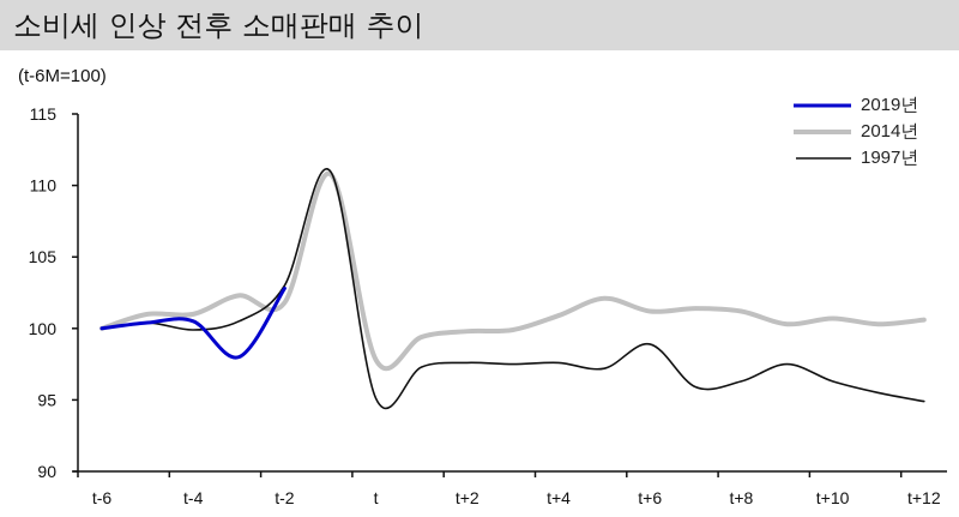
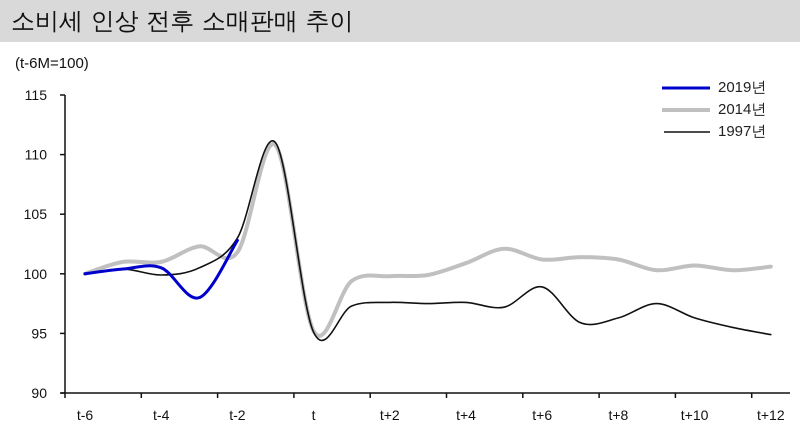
2014년/t: 97.8 -> 95.2
